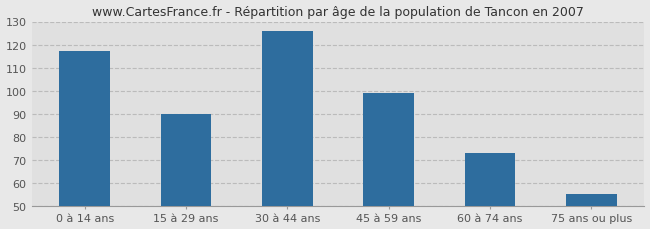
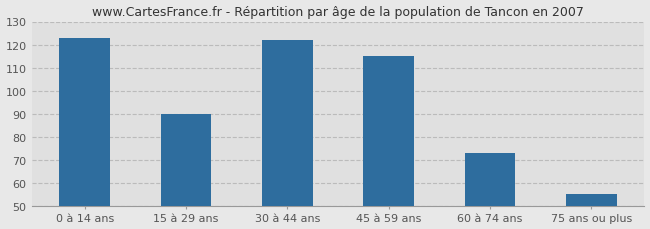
0 à 14 ans: 117 -> 123
30 à 44 ans: 126 -> 122
45 à 59 ans: 99 -> 115
